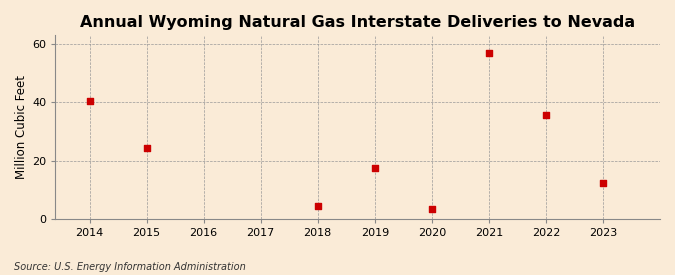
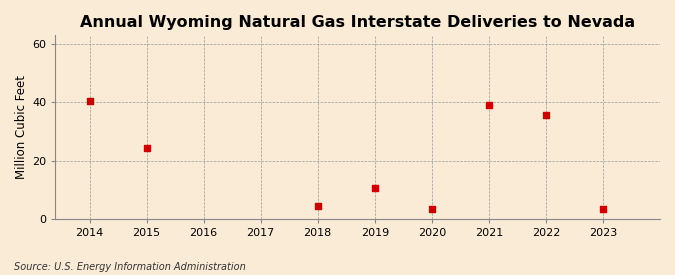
2019: 17.5 -> 10.5
2021: 57.0 -> 39.0
2023: 12.5 -> 3.5
